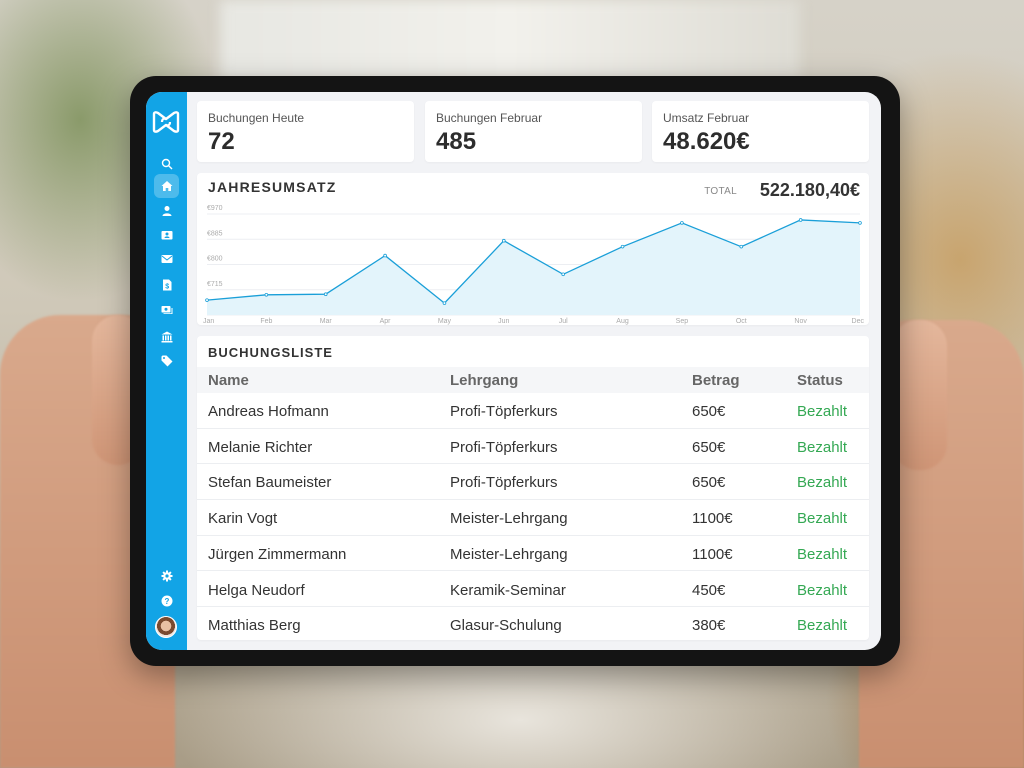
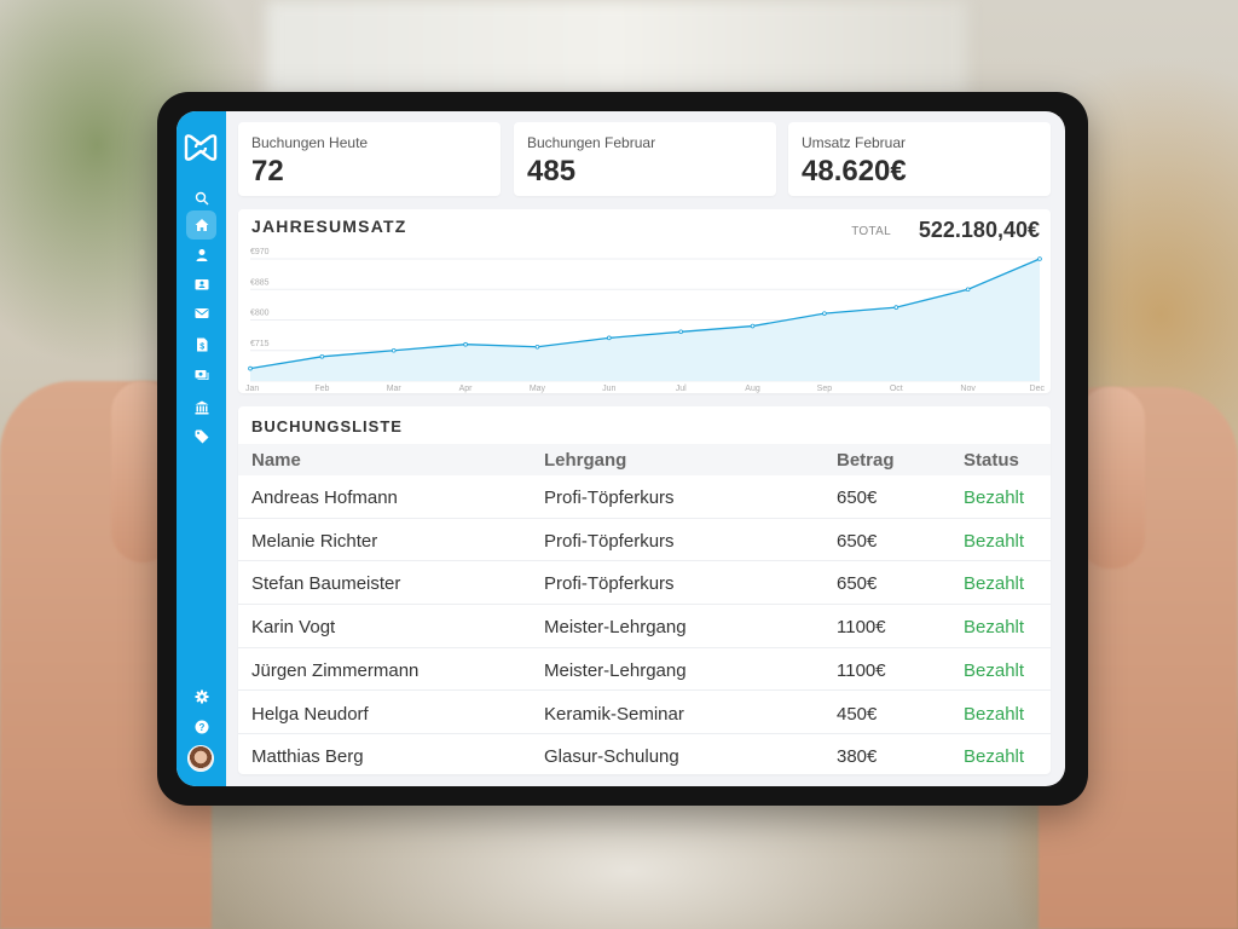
Jan: €680 -> €660
Mar: €700 -> €720
Apr: €830 -> €730
May: €670 -> €720
Jun: €880 -> €750
Aug: €860 -> €780
Sep: €940 -> €820
Oct: €860 -> €840
Nov: €950 -> €880
Dec: €940 -> €970
